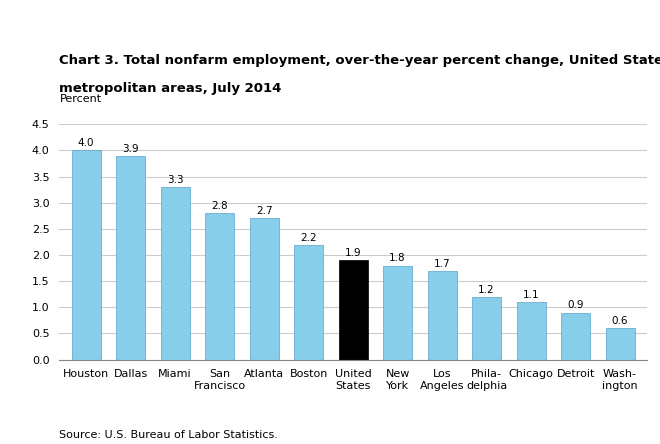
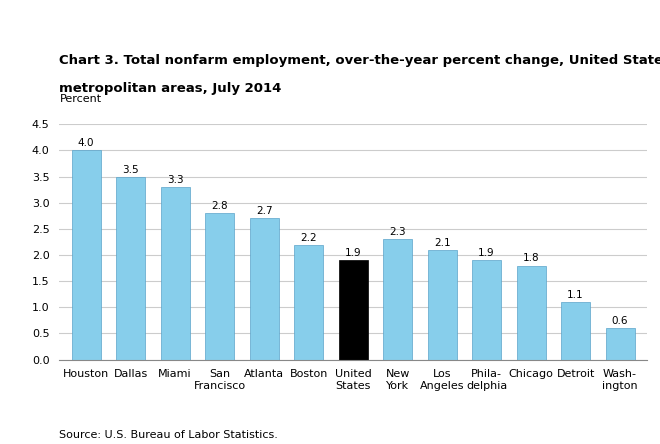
Dallas: 3.9 -> 3.5
New York: 1.8 -> 2.3
Los Angeles: 1.7 -> 2.1
Phila- delphia: 1.2 -> 1.9
Chicago: 1.1 -> 1.8
Detroit: 0.9 -> 1.1
